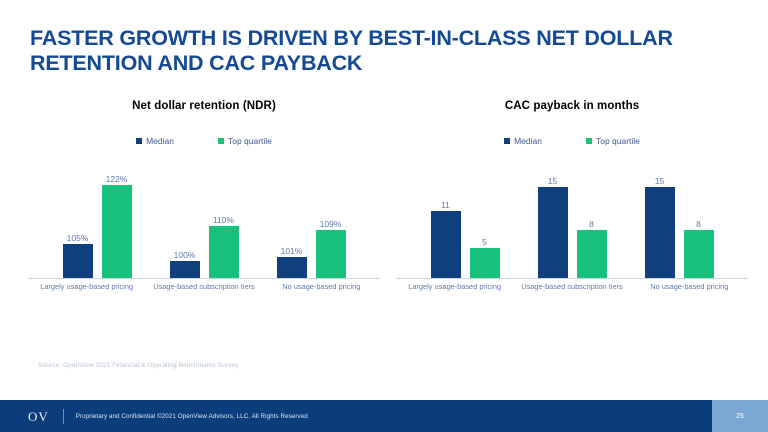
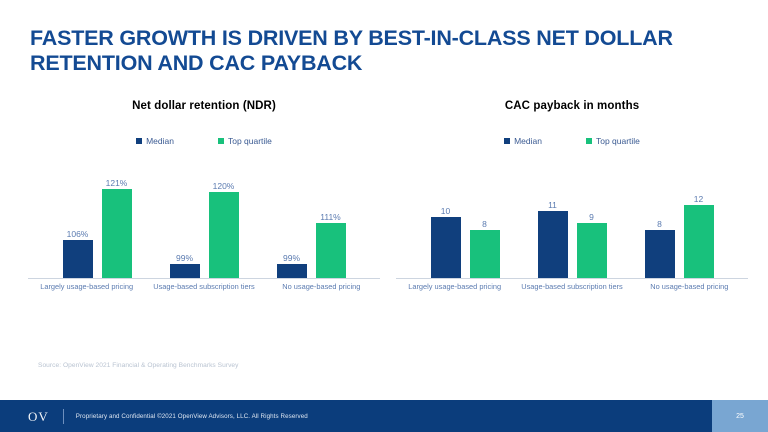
Net dollar retention (NDR)/Median/Largely usage-based pricing: 105% -> 106%
Net dollar retention (NDR)/Top quartile/Largely usage-based pricing: 122% -> 121%
Net dollar retention (NDR)/Median/Usage-based subscription tiers: 100% -> 99%
Net dollar retention (NDR)/Top quartile/Usage-based subscription tiers: 110% -> 120%
Net dollar retention (NDR)/Median/No usage-based pricing: 101% -> 99%
Net dollar retention (NDR)/Top quartile/No usage-based pricing: 109% -> 111%
CAC payback in months/Median/Largely usage-based pricing: 11 -> 10
CAC payback in months/Top quartile/Largely usage-based pricing: 5 -> 8
CAC payback in months/Median/Usage-based subscription tiers: 15 -> 11
CAC payback in months/Top quartile/Usage-based subscription tiers: 8 -> 9
CAC payback in months/Median/No usage-based pricing: 15 -> 8
CAC payback in months/Top quartile/No usage-based pricing: 8 -> 12
